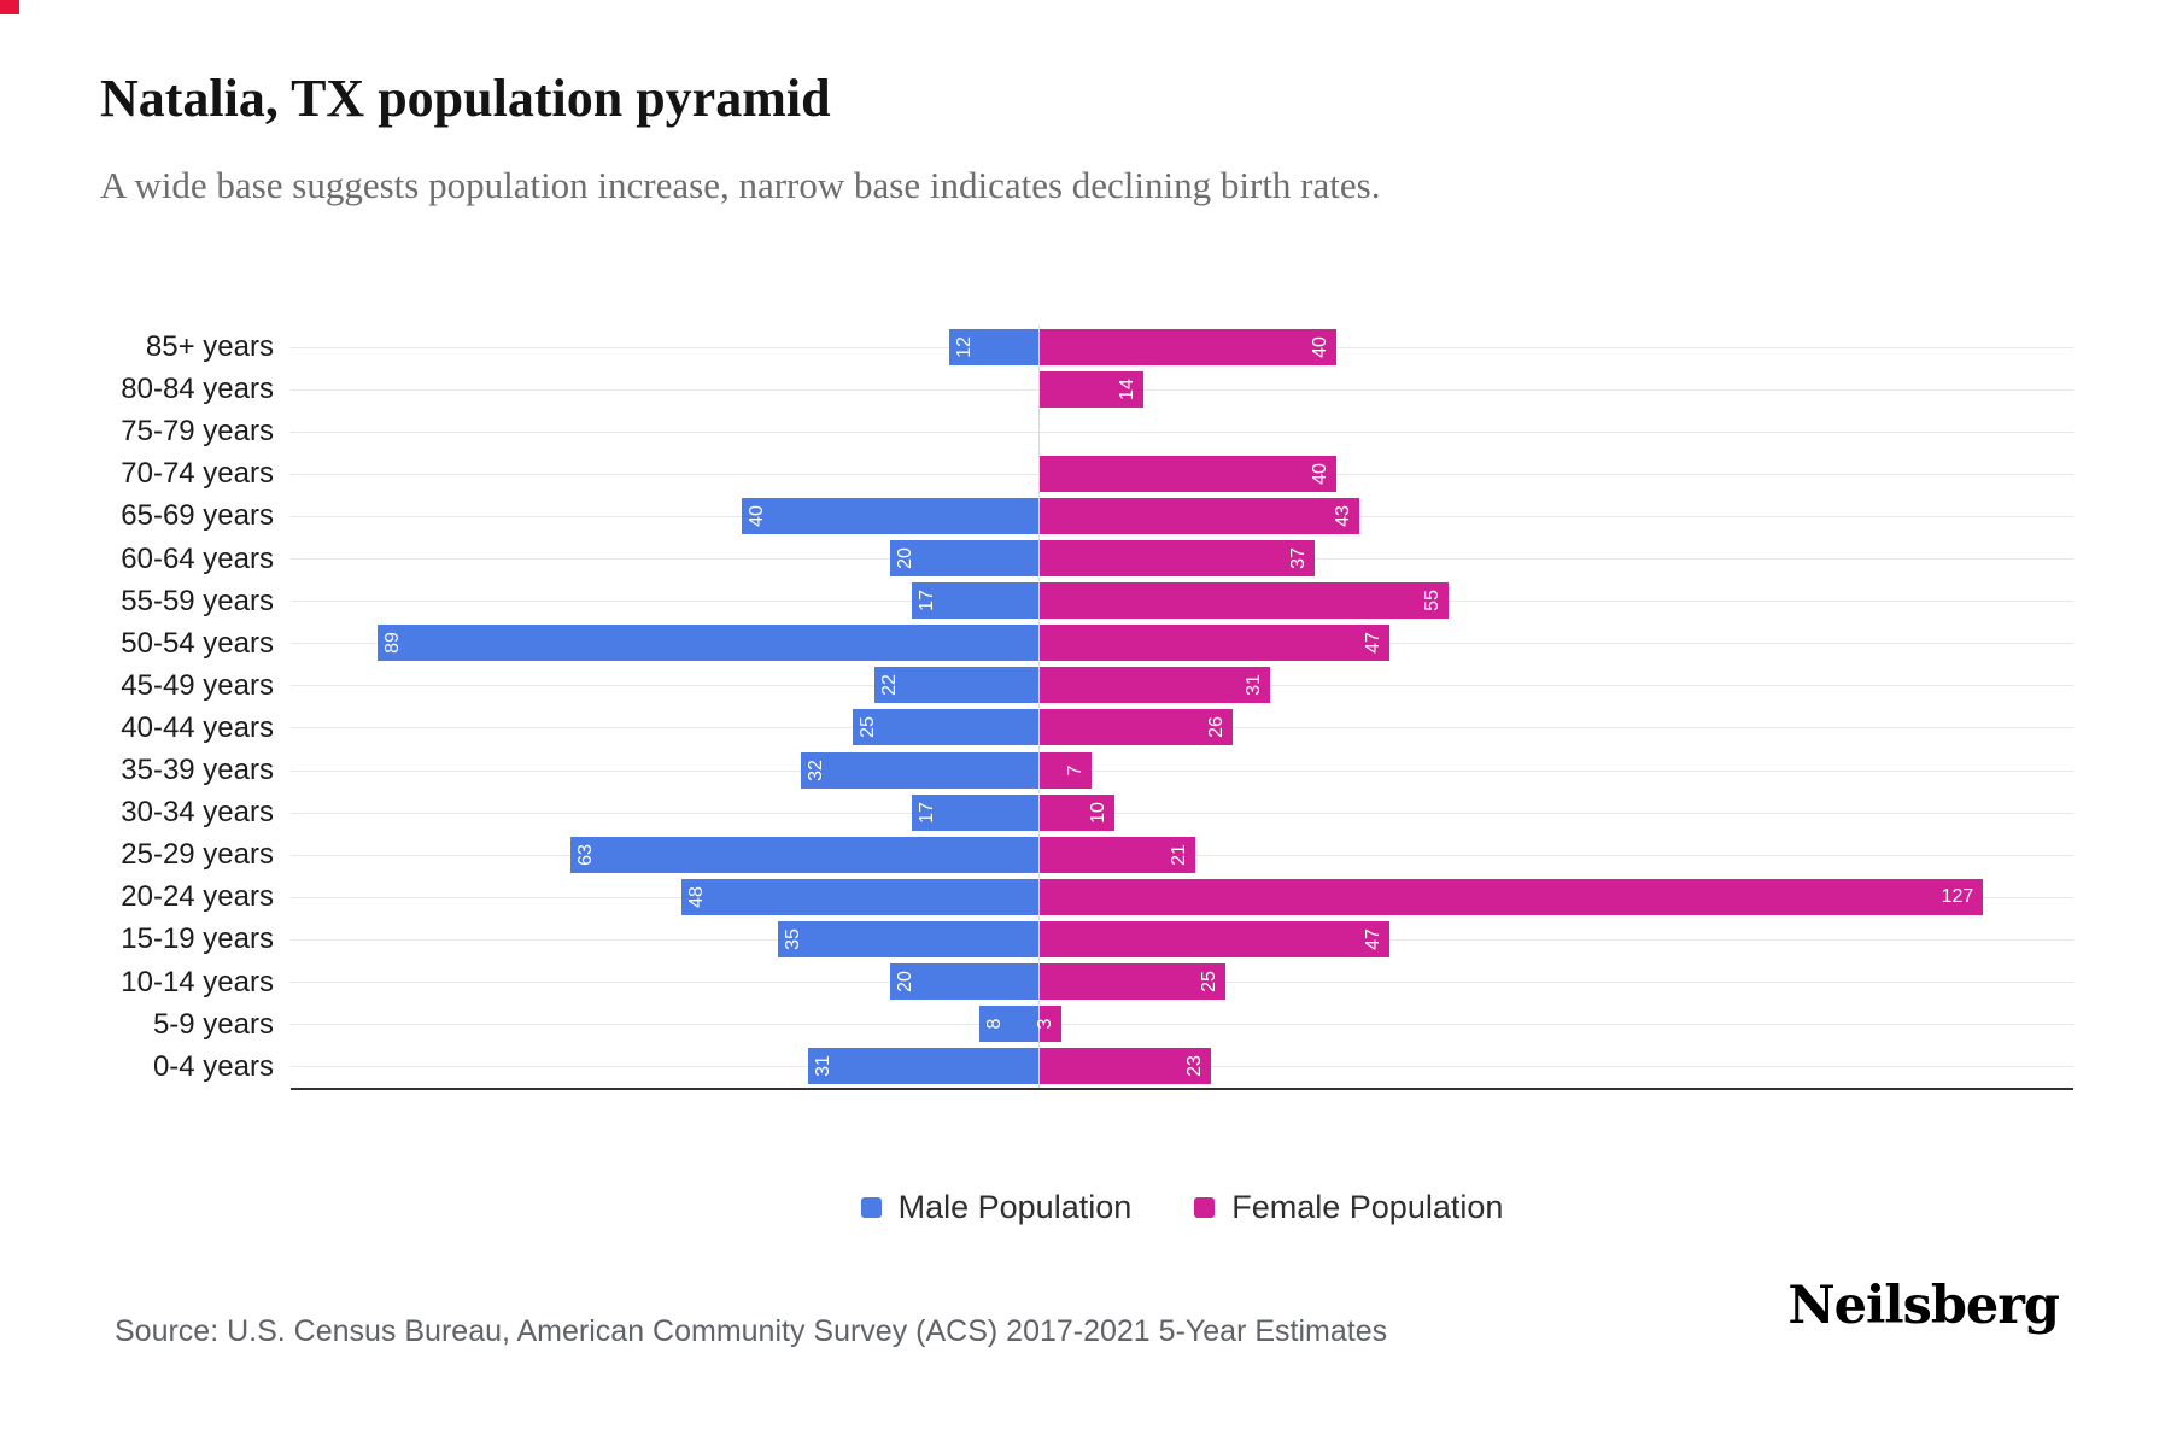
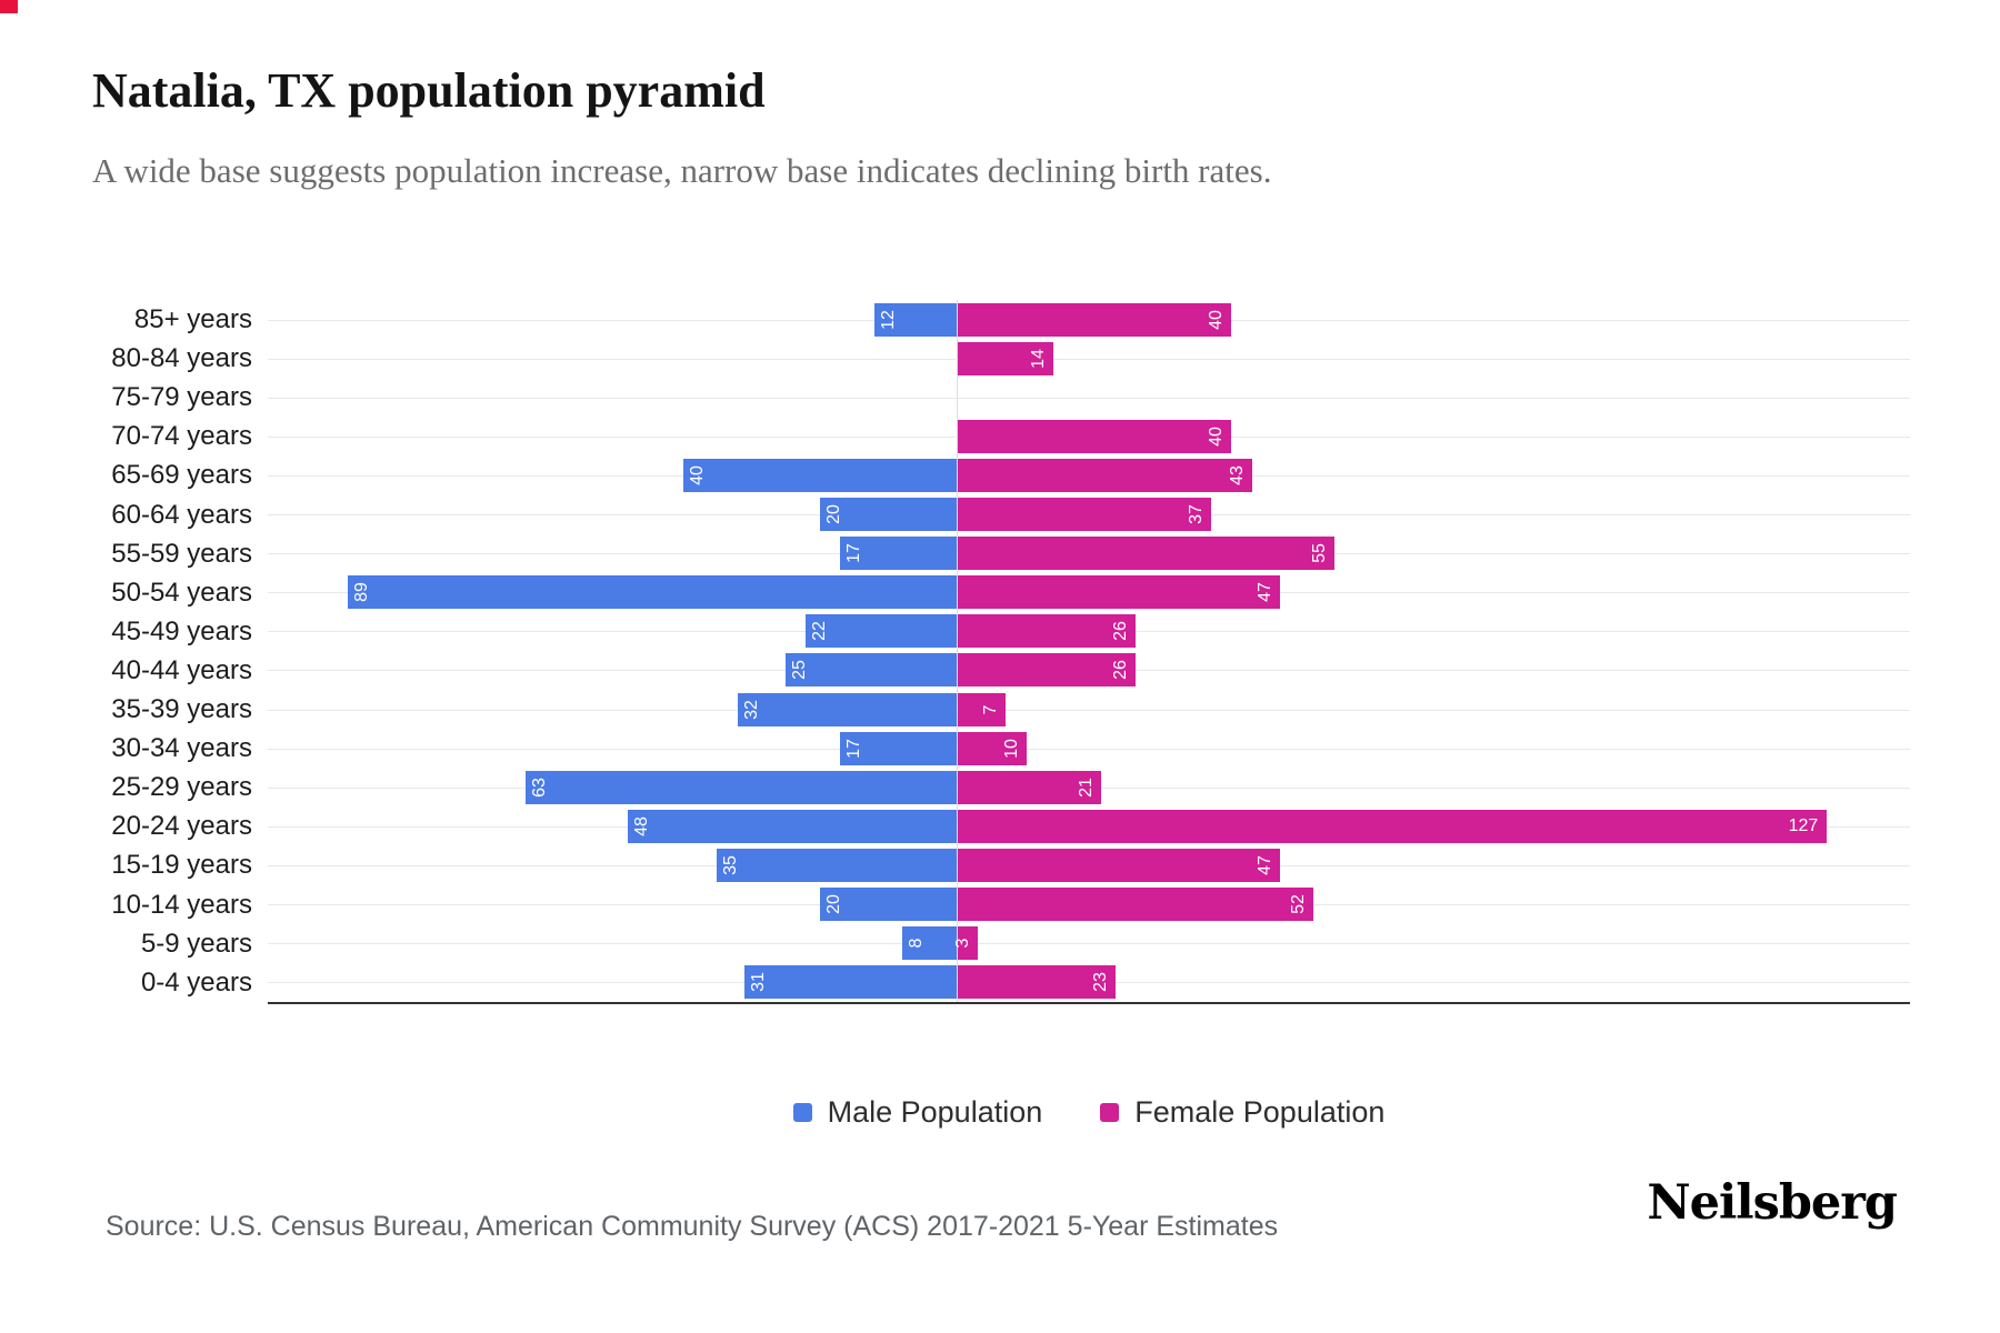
Female Population/45-49 years: 31 -> 26
Female Population/10-14 years: 25 -> 52
